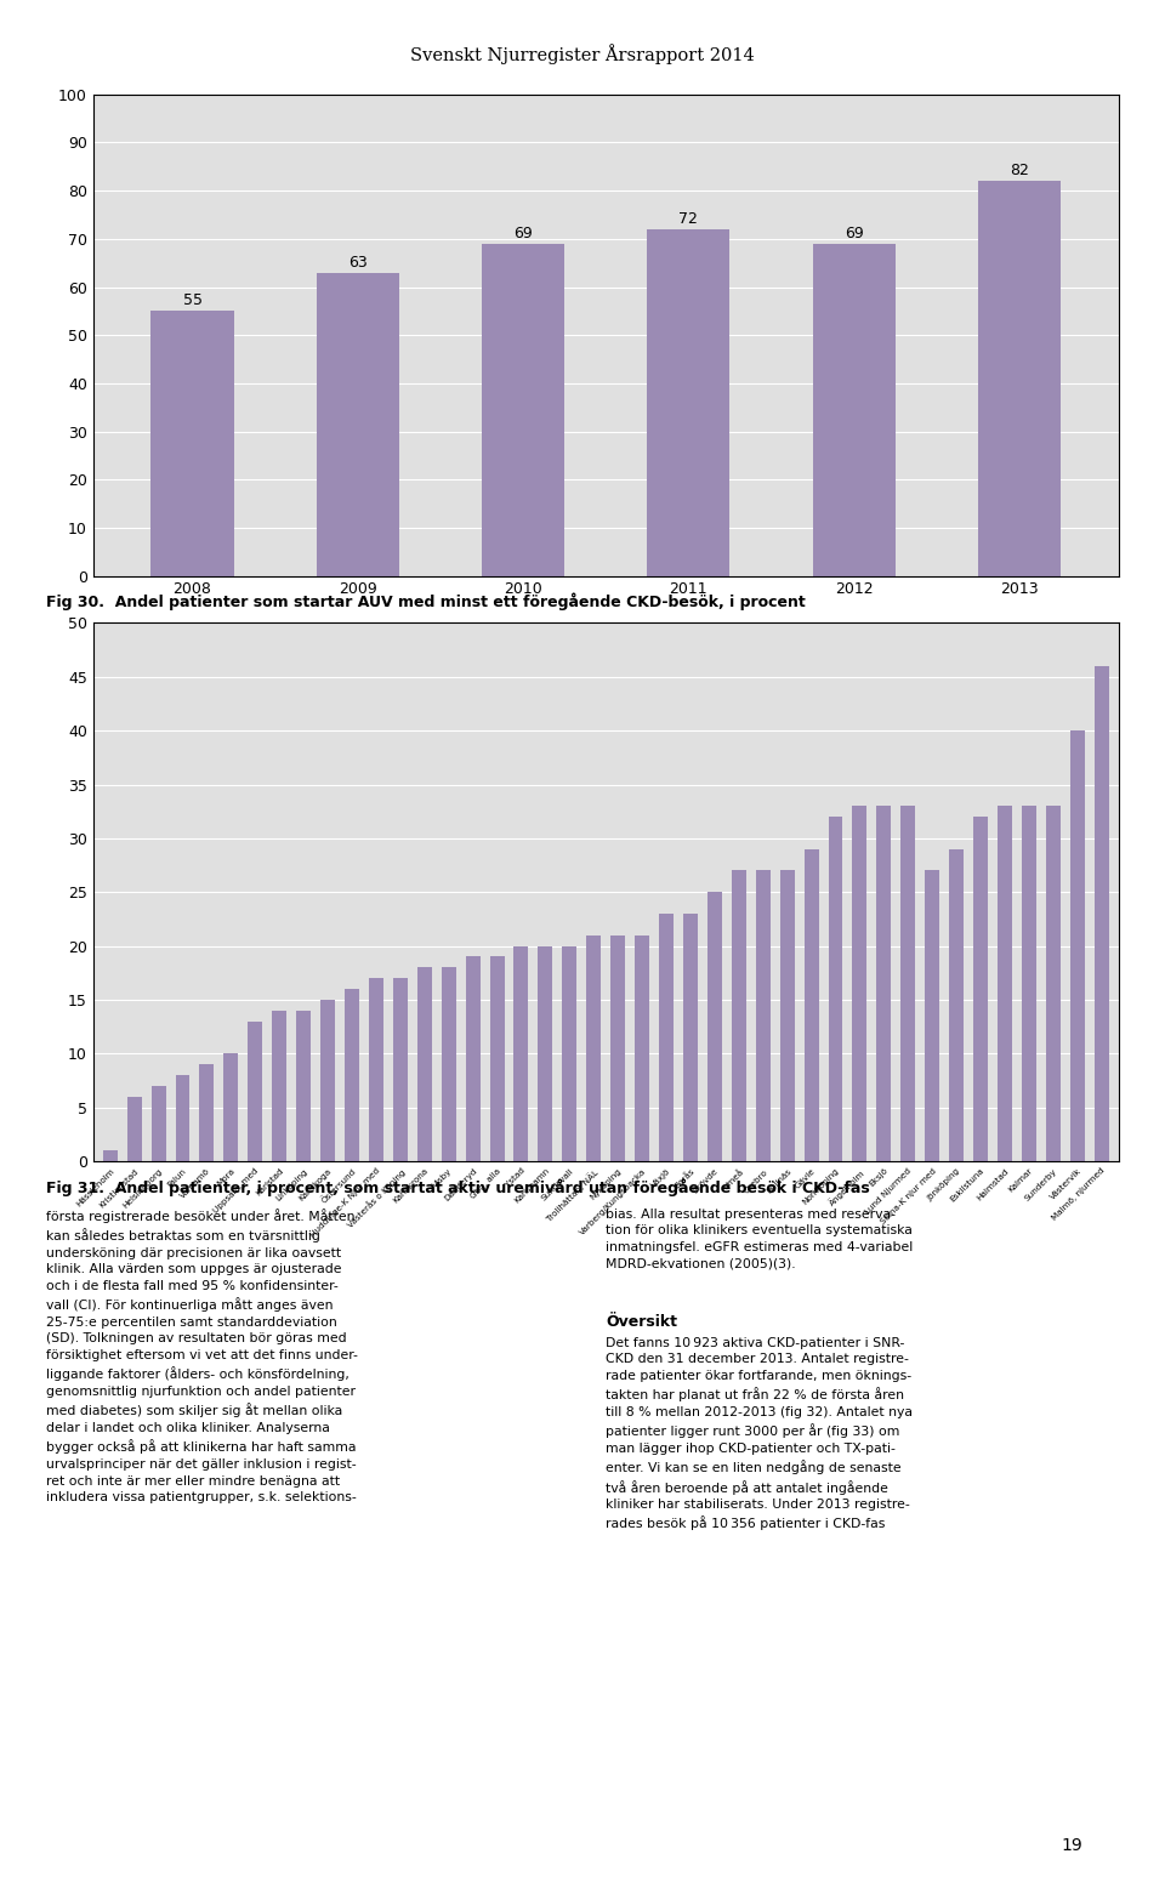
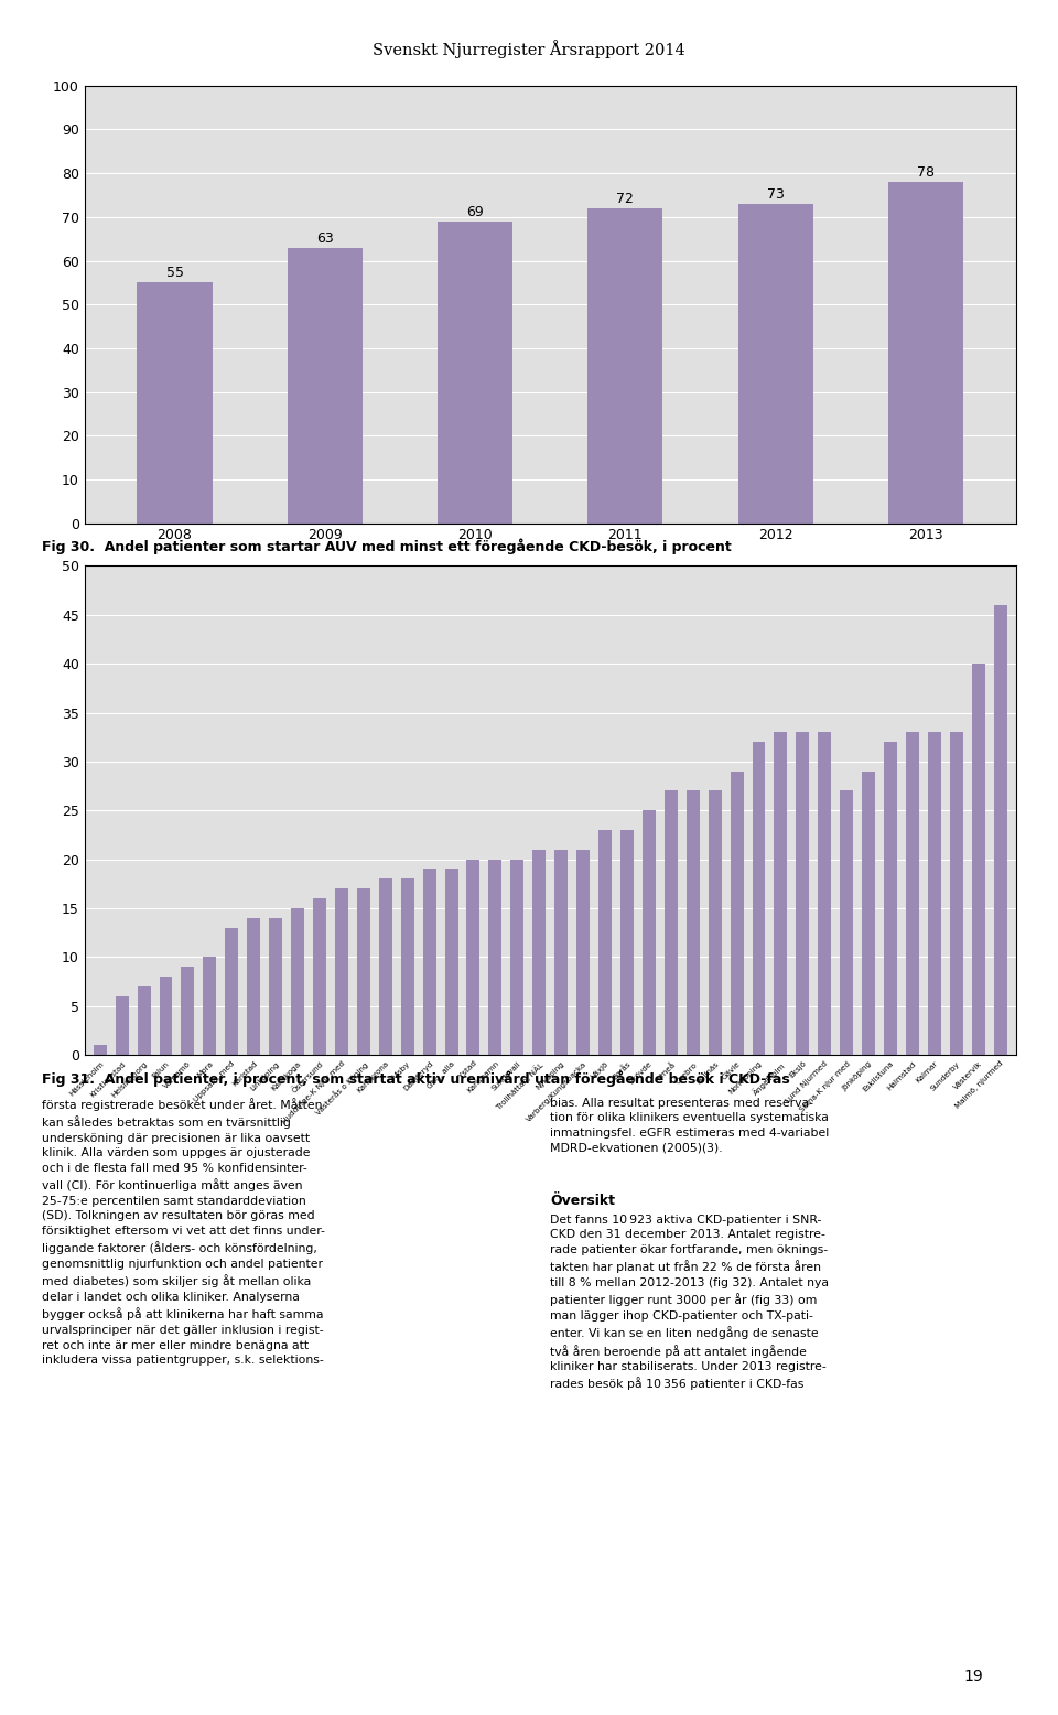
2012: 69 -> 73
2013: 82 -> 78
